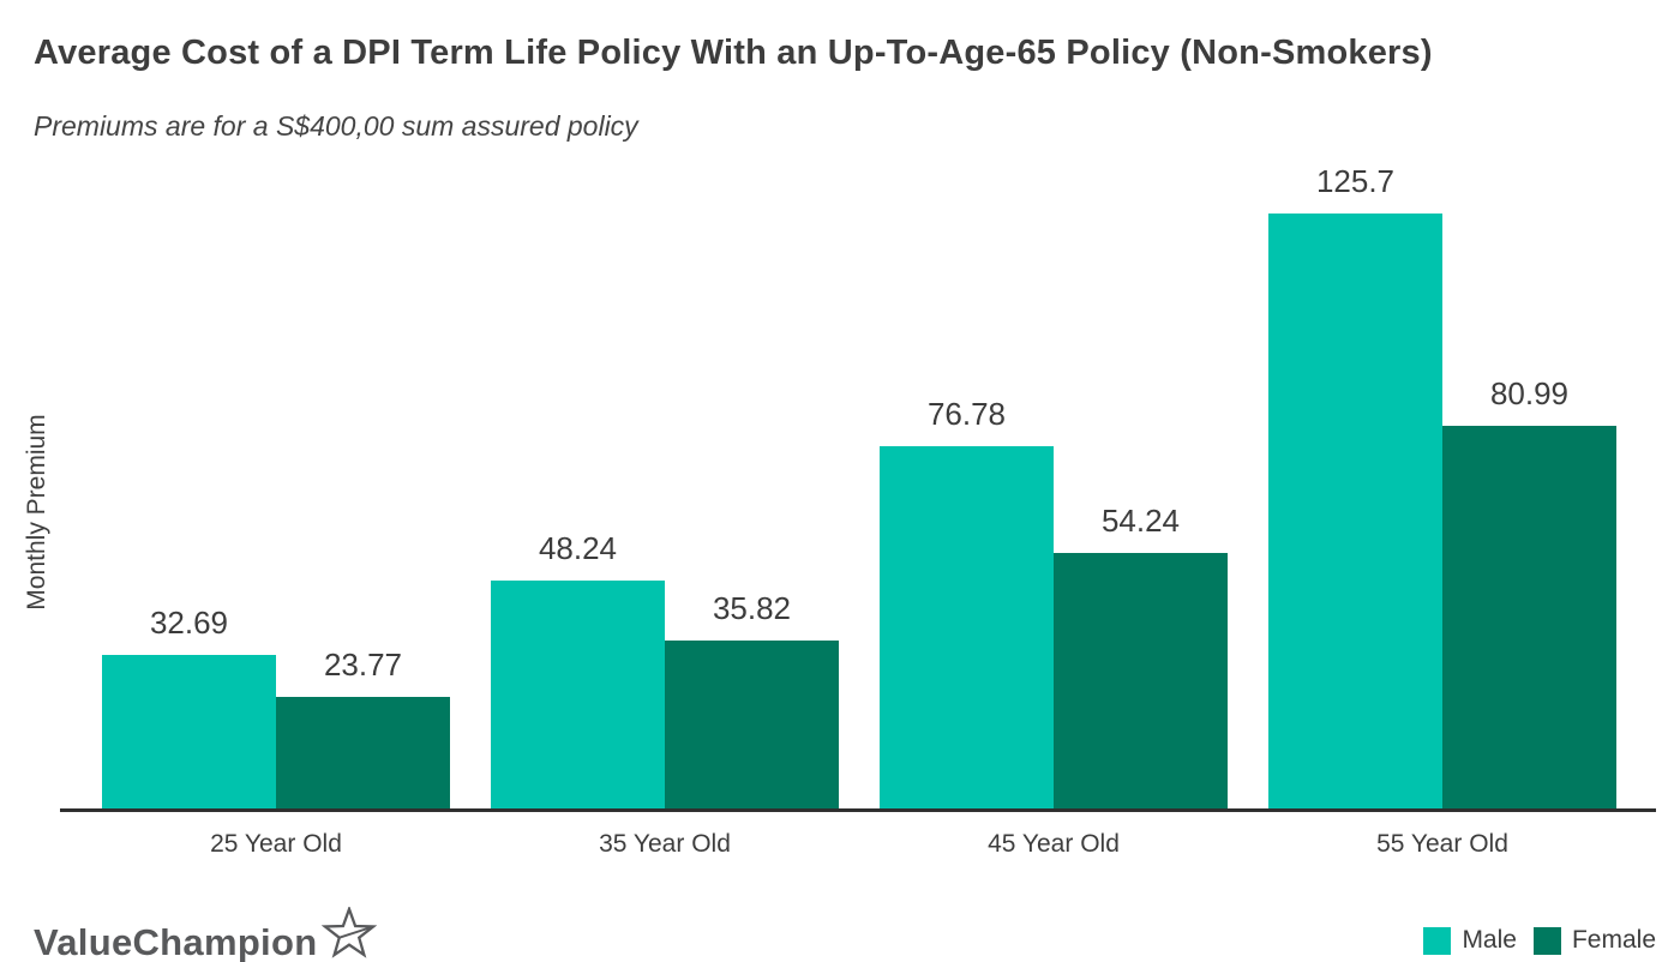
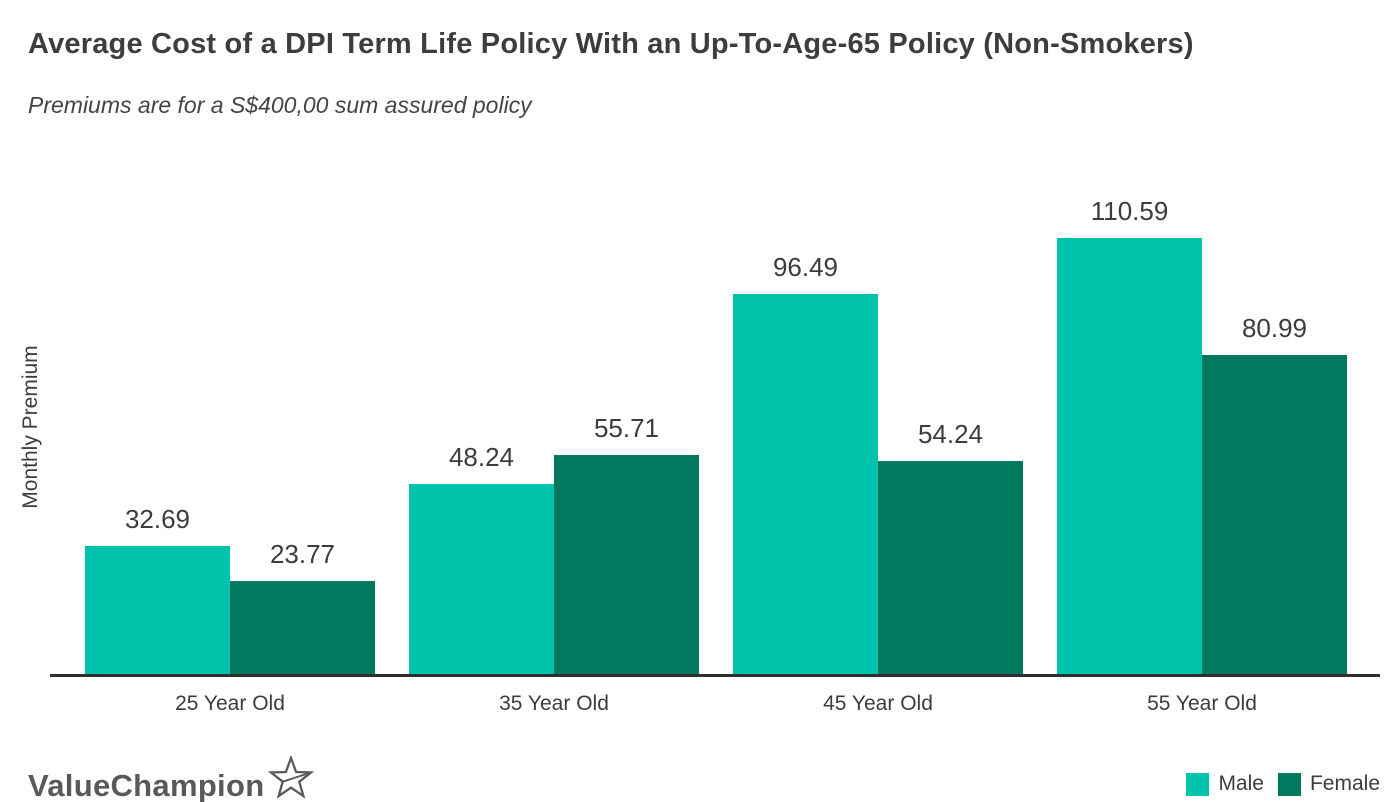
Female/35 Year Old: 35.82 -> 55.71
Male/45 Year Old: 76.78 -> 96.49
Male/55 Year Old: 125.7 -> 110.59
